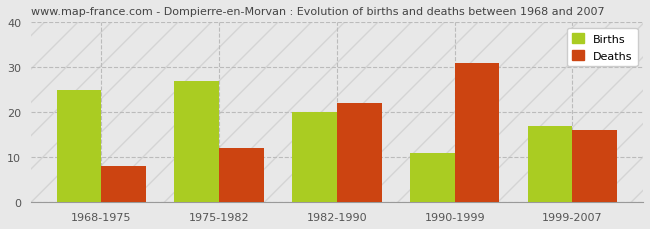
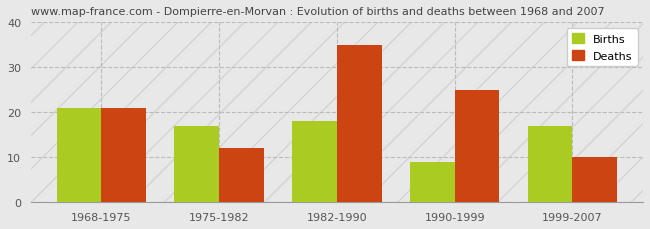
Births/1968-1975: 25 -> 21
Deaths/1968-1975: 8 -> 21
Births/1975-1982: 27 -> 17
Births/1982-1990: 20 -> 18
Deaths/1982-1990: 22 -> 35
Births/1990-1999: 11 -> 9
Deaths/1990-1999: 31 -> 25
Deaths/1999-2007: 16 -> 10
